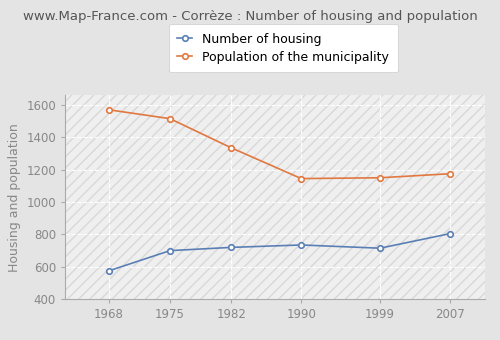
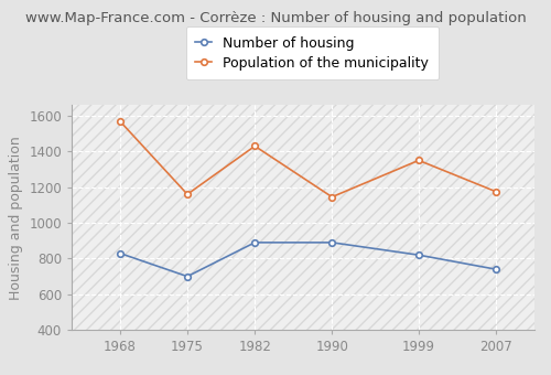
Number of housing/1968: 580 -> 830
Population of the municipality/1975: 1520 -> 1160
Number of housing/1982: 720 -> 890
Population of the municipality/1982: 1340 -> 1430
Number of housing/1990: 740 -> 890
Number of housing/1999: 720 -> 820
Population of the municipality/1999: 1150 -> 1350
Number of housing/2007: 800 -> 740
